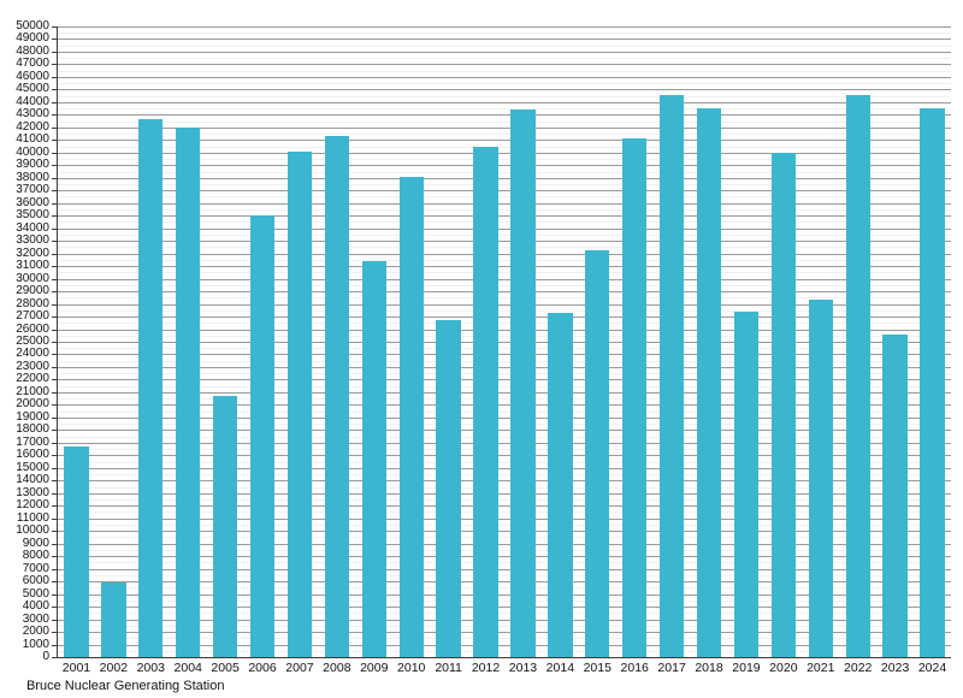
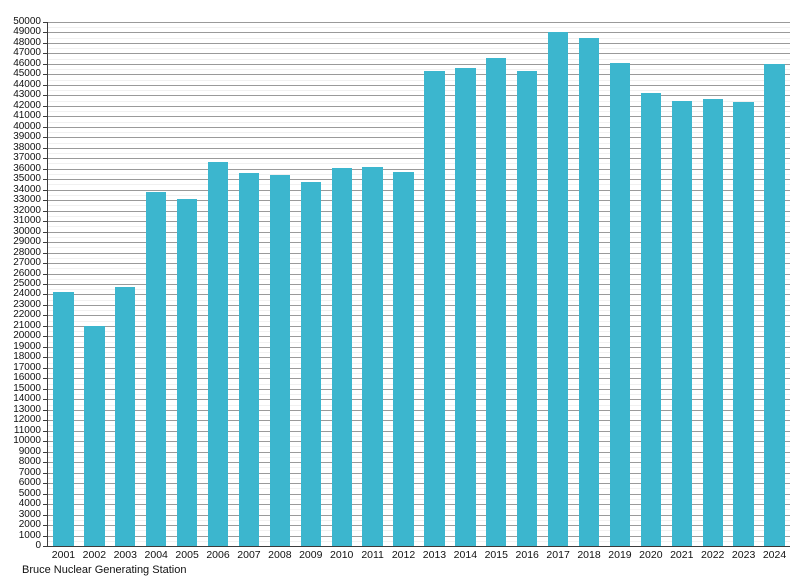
2001: 16700 -> 24200
2002: 5900 -> 21000
2003: 42700 -> 24700
2004: 42000 -> 33800
2005: 20700 -> 33200
2006: 35000 -> 36600
2007: 40100 -> 35600
2008: 41300 -> 35400
2009: 31400 -> 34800
2010: 38100 -> 36100
2011: 26700 -> 36200
2012: 40500 -> 35700
2013: 43400 -> 45300
2014: 27300 -> 45600
2015: 32300 -> 46600
2016: 41100 -> 45300
2017: 44600 -> 49000
2018: 43500 -> 48400
2019: 27400 -> 46100
2020: 40000 -> 43200
2021: 28300 -> 42400
2022: 44600 -> 42600
2023: 25600 -> 42400
2024: 43500 -> 46000
